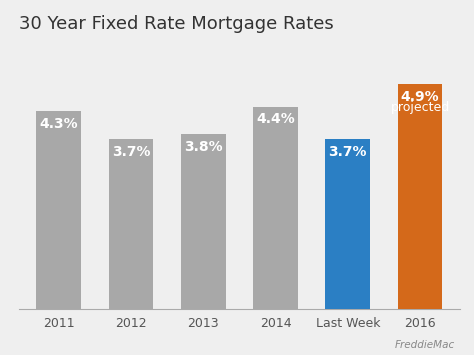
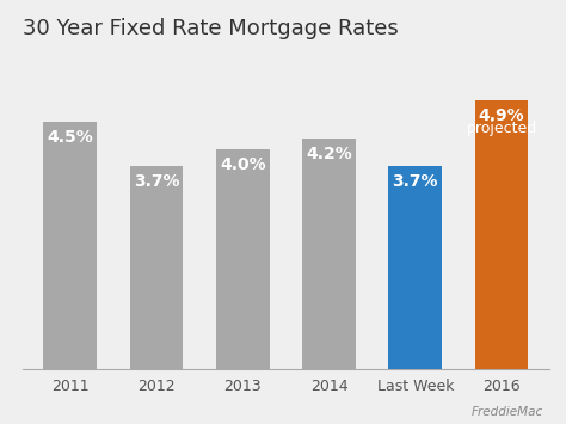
2011: 4.3% -> 4.5%
2013: 3.8% -> 4.0%
2014: 4.4% -> 4.2%
